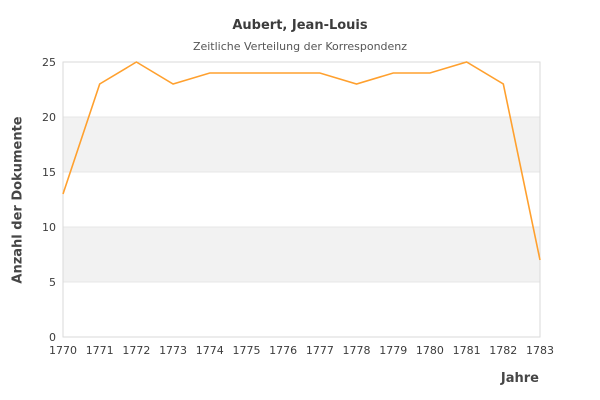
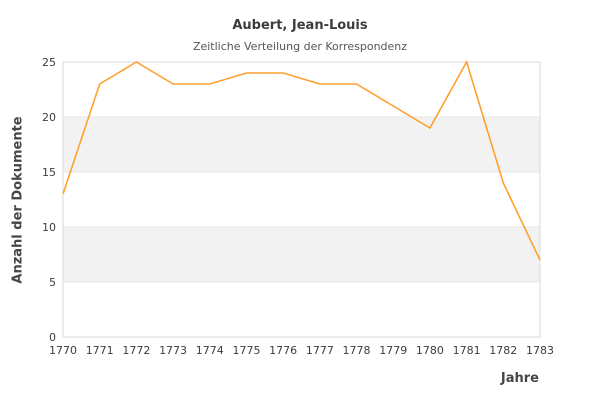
1774: 24 -> 23
1777: 24 -> 23
1779: 24 -> 21
1780: 24 -> 19
1782: 23 -> 14
